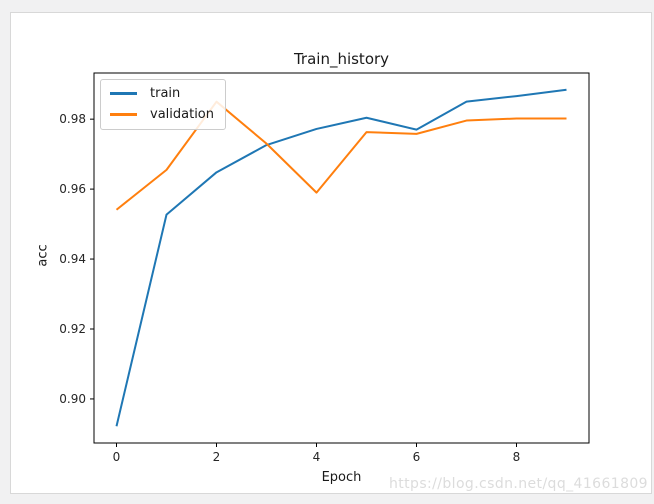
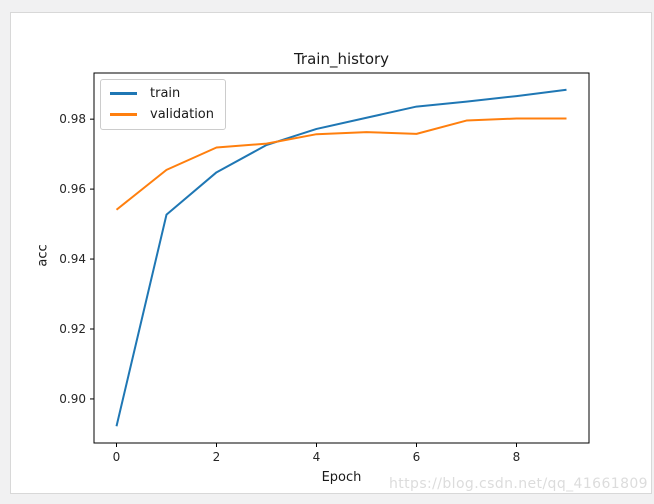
validation/2: 0.985 -> 0.972
validation/4: 0.959 -> 0.976
train/6: 0.977 -> 0.984
